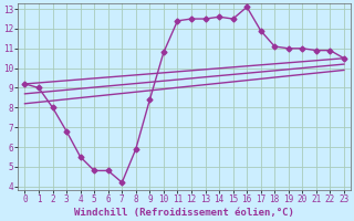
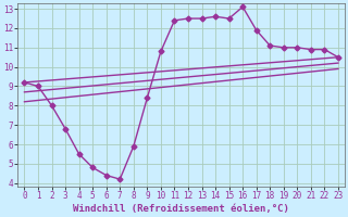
6: 4.8 -> 4.4
